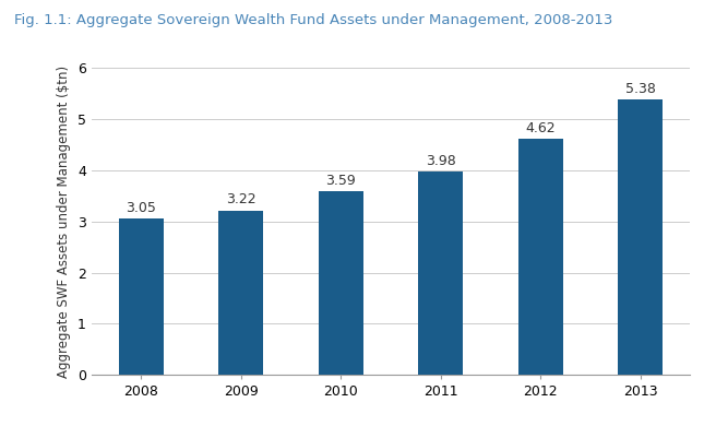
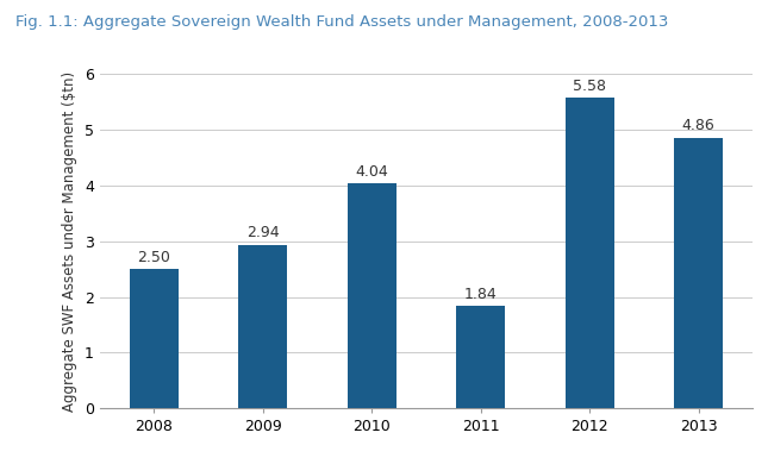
2008: 3.05 -> 2.50
2009: 3.22 -> 2.94
2010: 3.59 -> 4.04
2011: 3.98 -> 1.84
2012: 4.62 -> 5.58
2013: 5.38 -> 4.86
